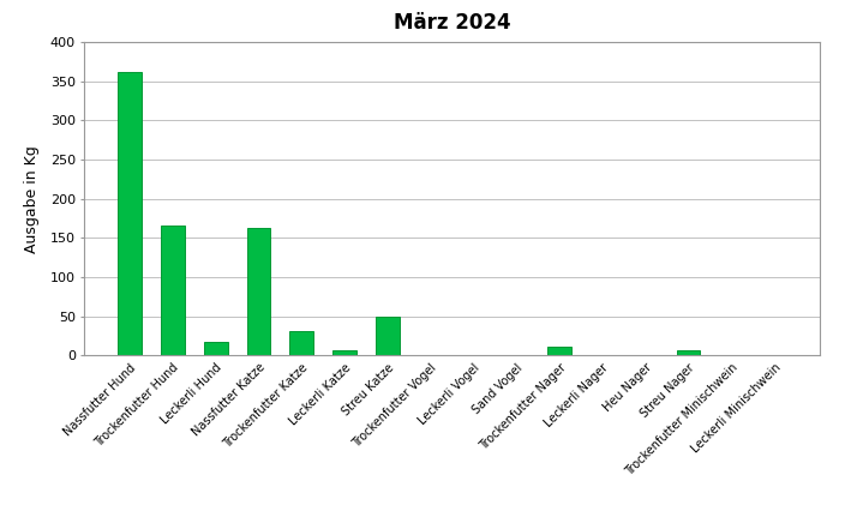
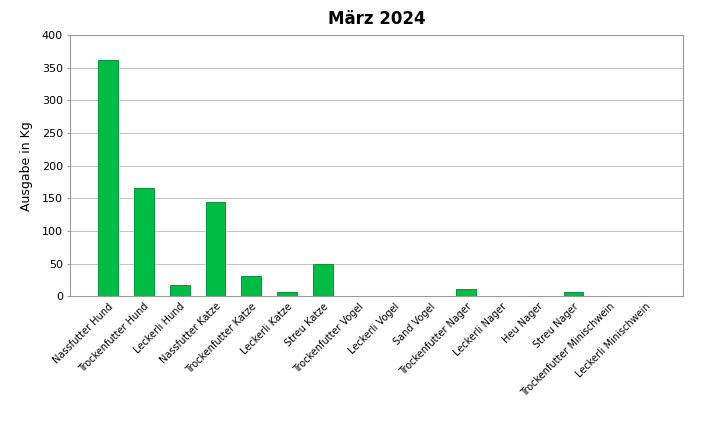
Nassfutter Katze: 163 -> 144
